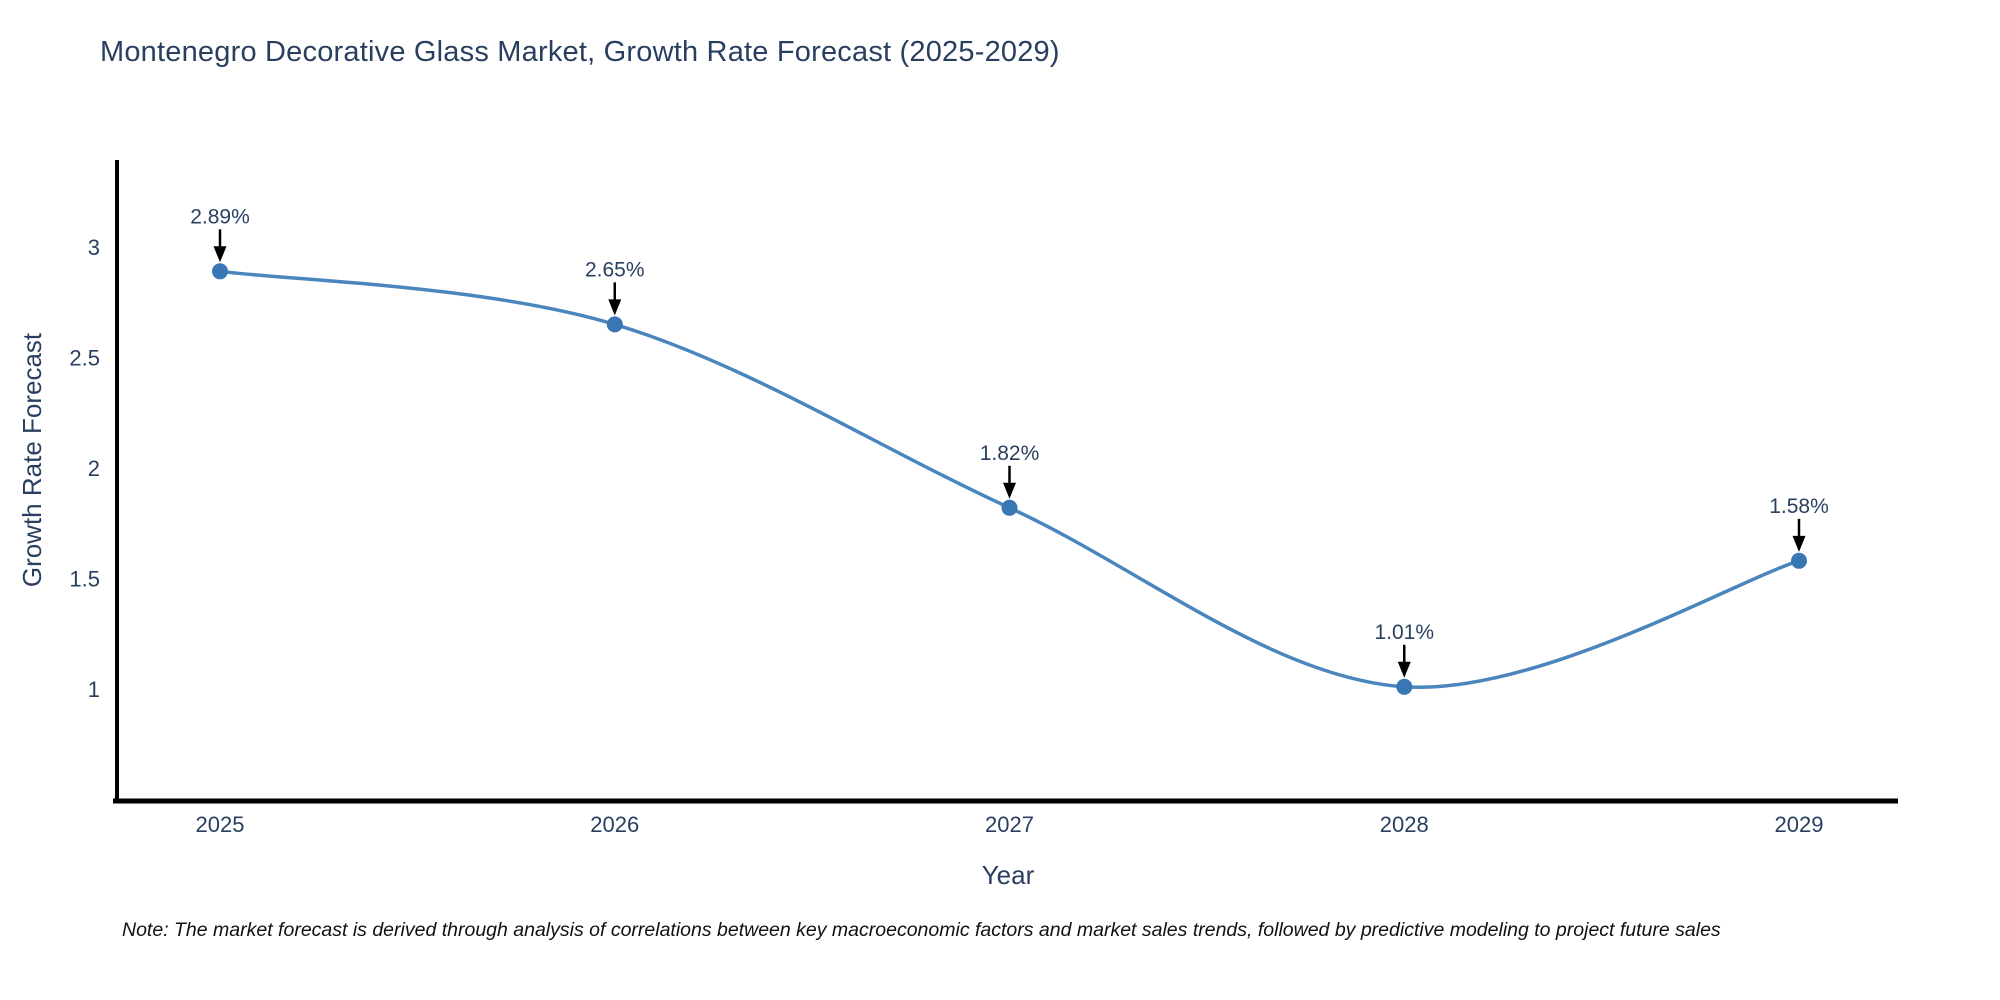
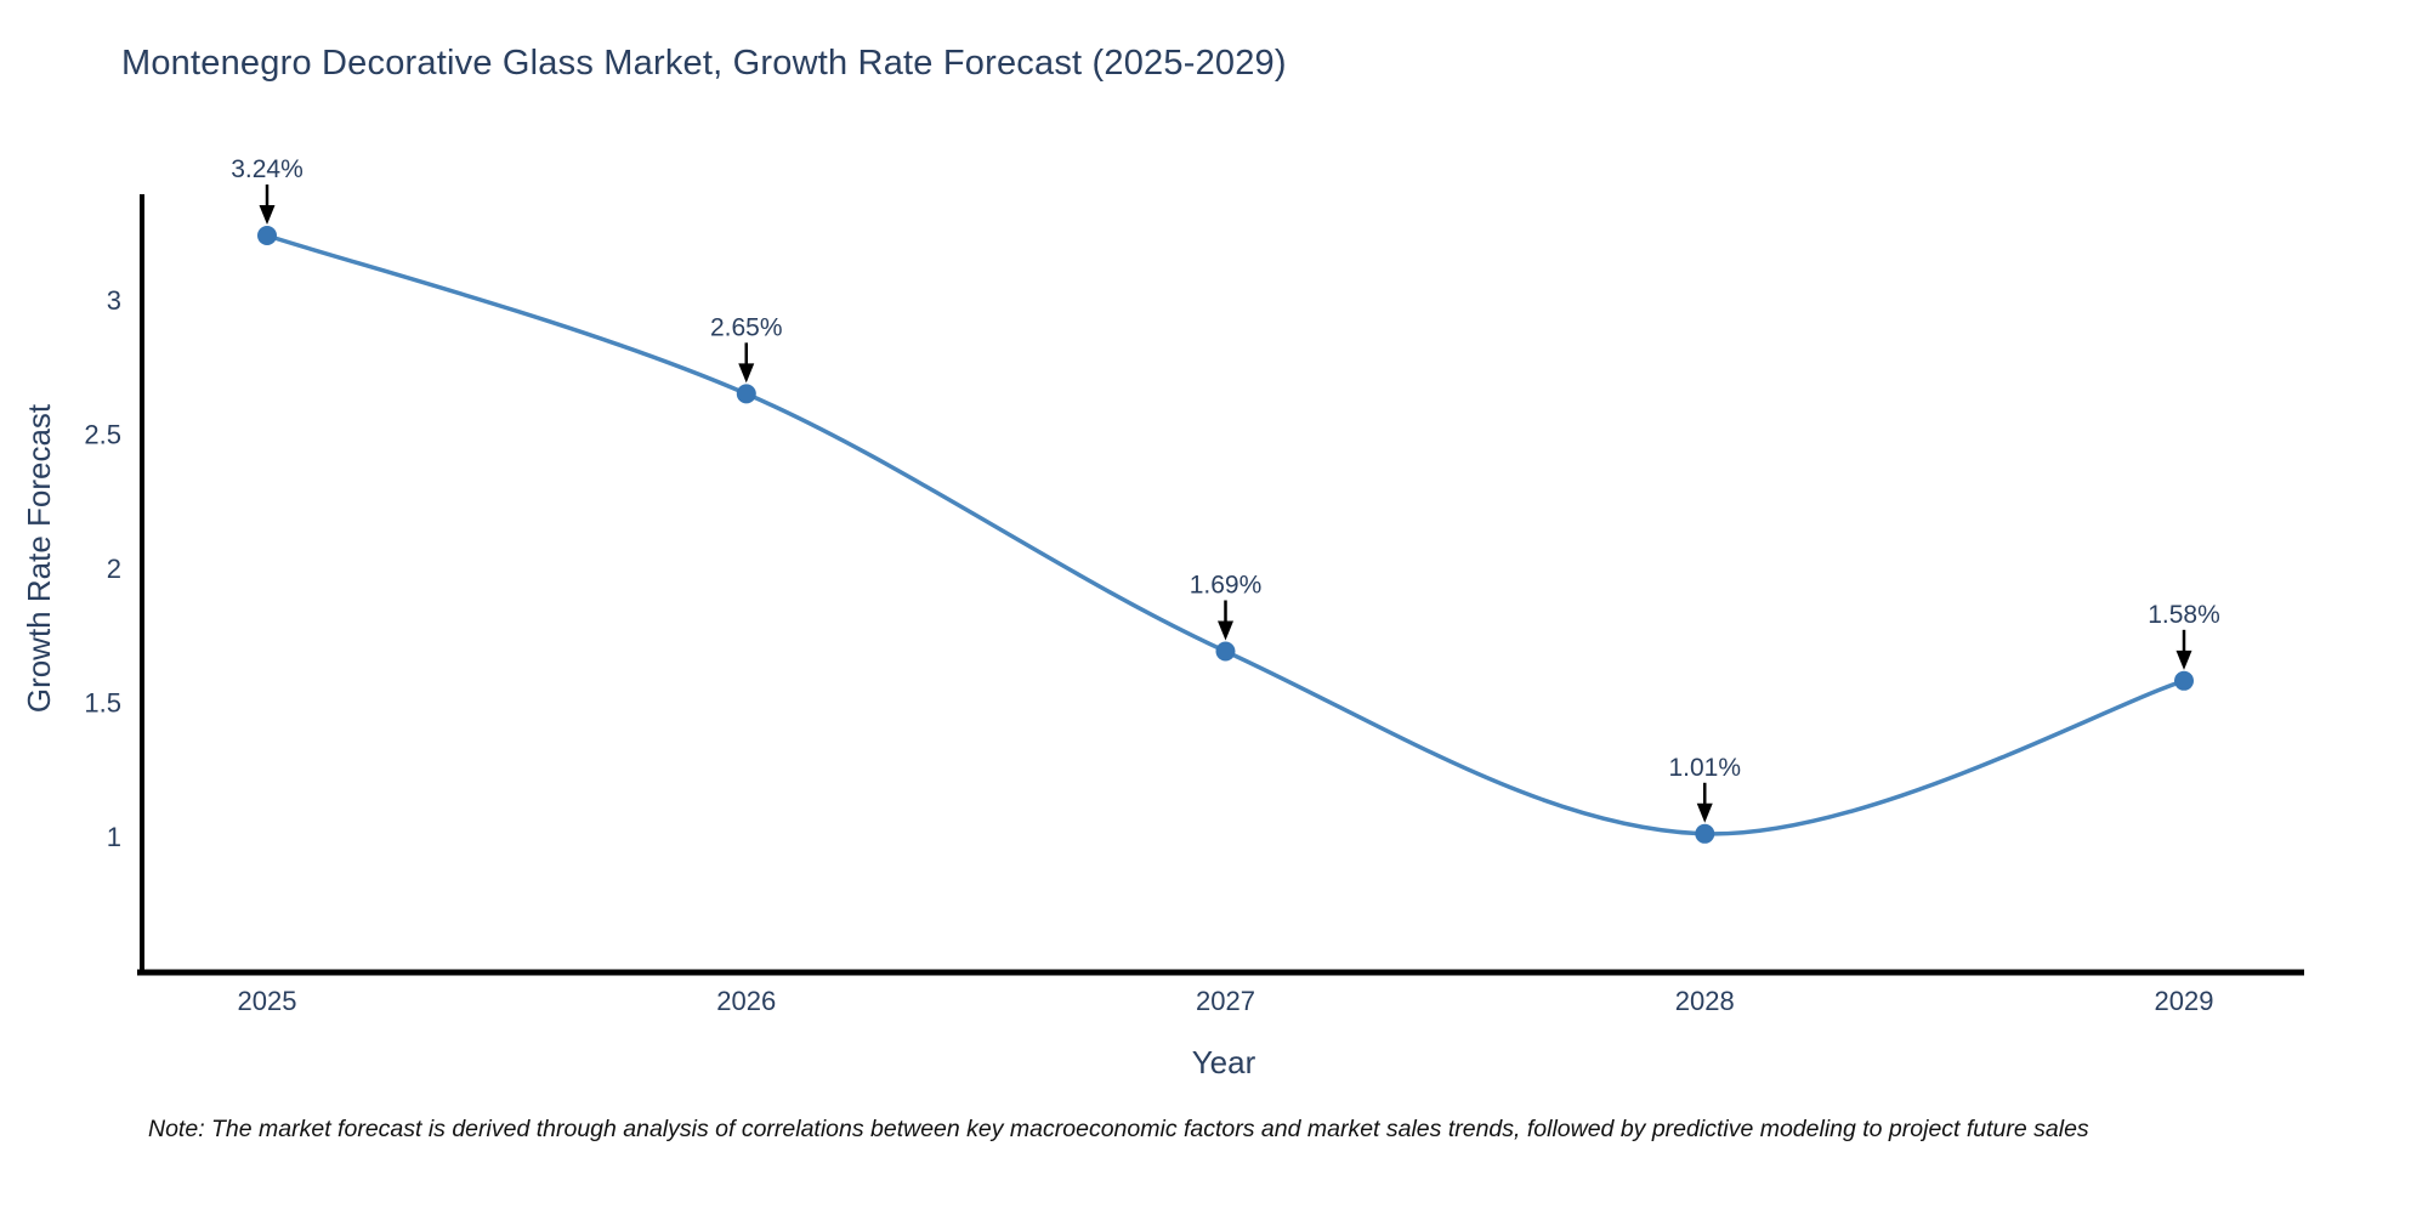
2025: 2.89% -> 3.24%
2027: 1.82% -> 1.69%
